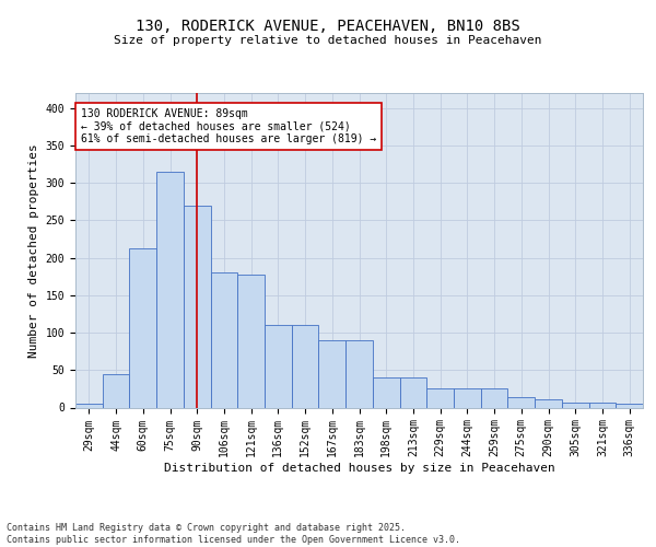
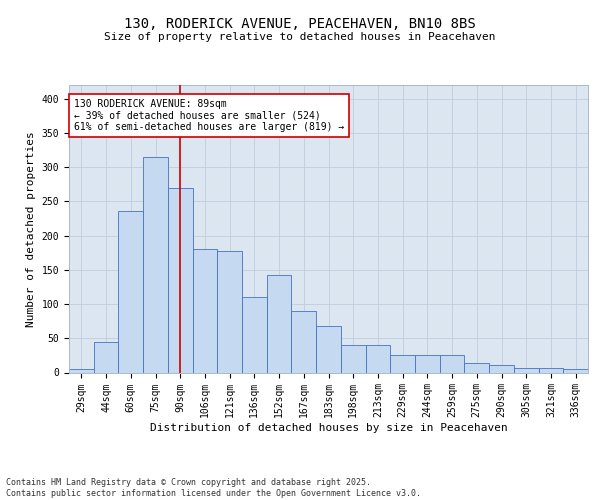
60sqm: 212 -> 236
152sqm: 110 -> 142
183sqm: 90 -> 68
